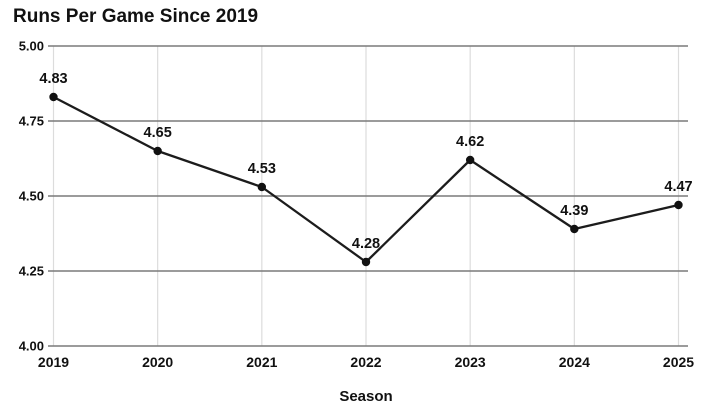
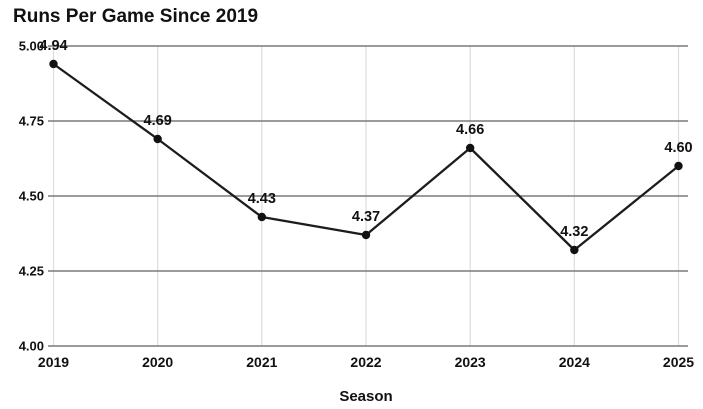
2019: 4.83 -> 4.94
2020: 4.65 -> 4.69
2021: 4.53 -> 4.43
2022: 4.28 -> 4.37
2023: 4.62 -> 4.66
2024: 4.39 -> 4.32
2025: 4.47 -> 4.60
